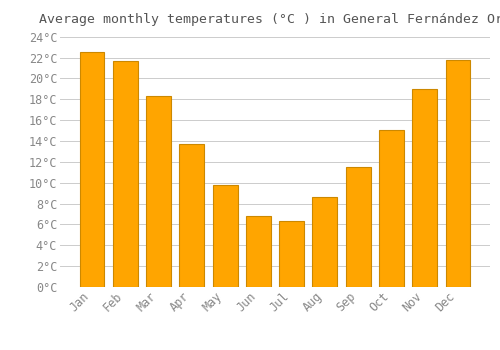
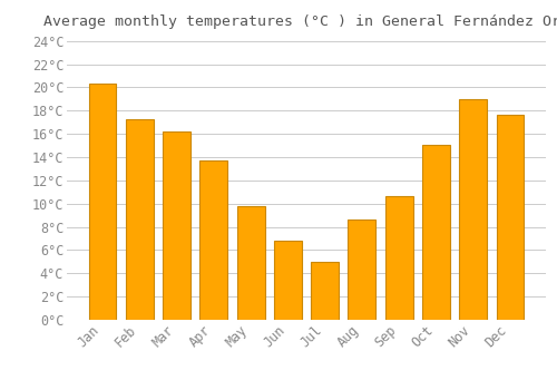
Jan: 22.5°C -> 20.3°C
Feb: 21.7°C -> 17.3°C
Mar: 18.3°C -> 16.2°C
Jul: 6.3°C -> 5.0°C
Sep: 11.5°C -> 10.6°C
Dec: 21.8°C -> 17.6°C
